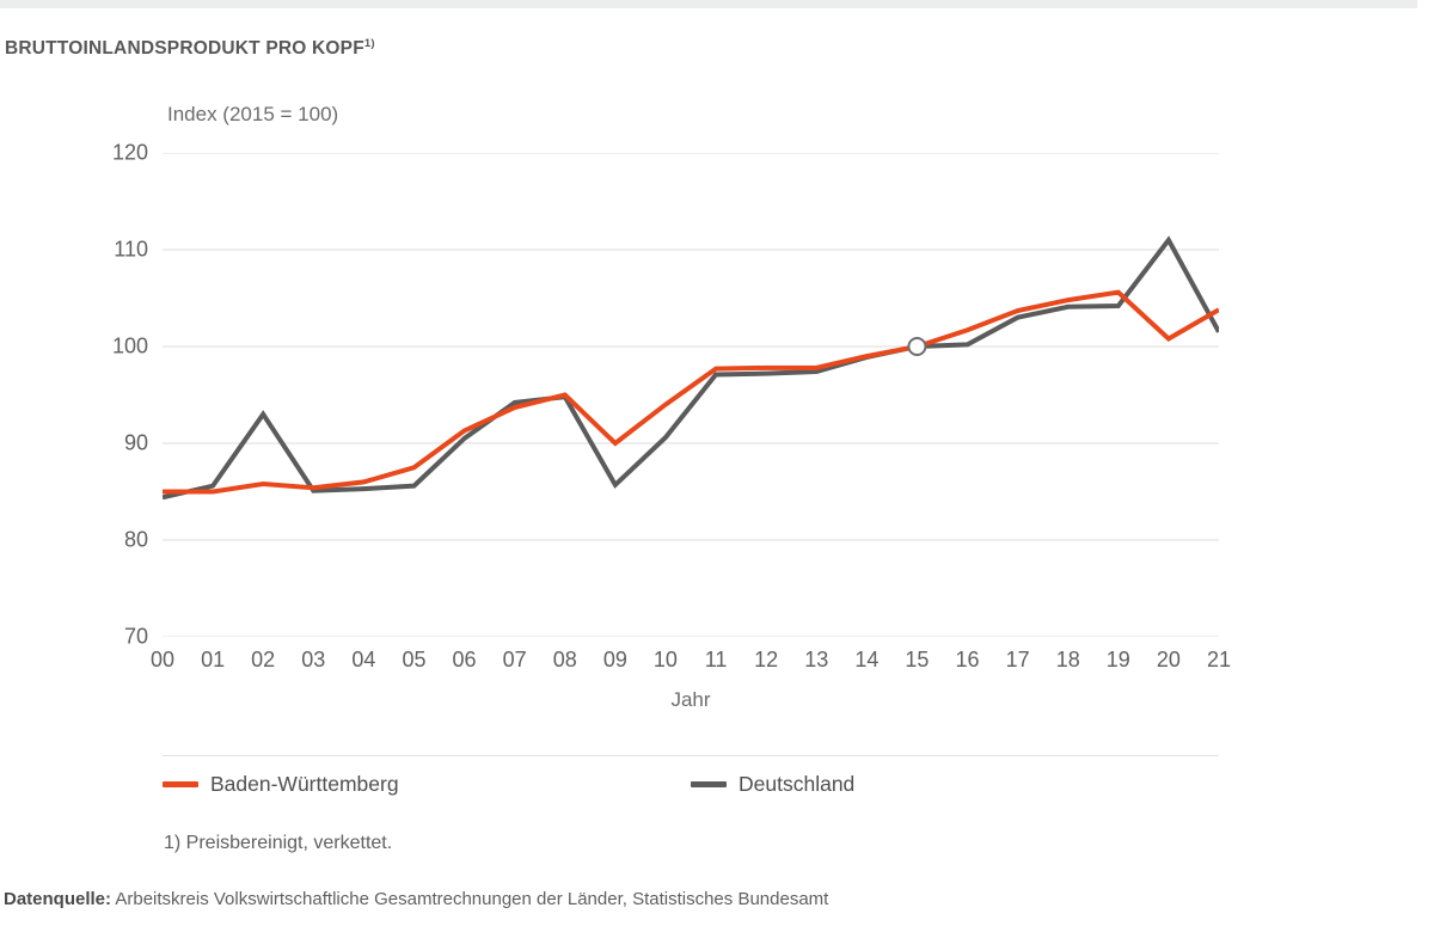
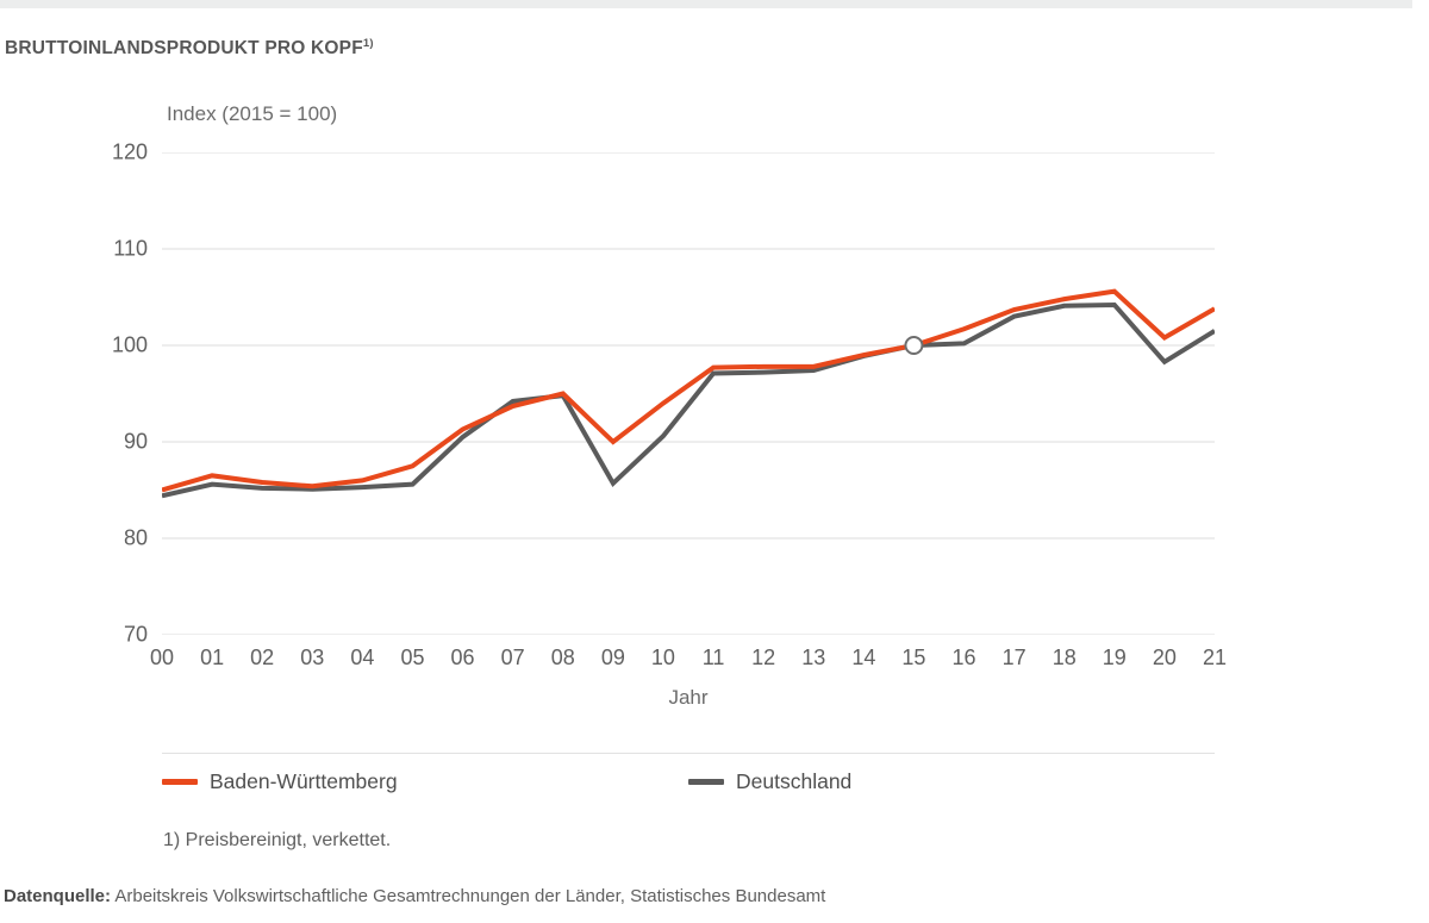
Baden-Württemberg/01: 85 -> 86
Deutschland/02: 93 -> 85
Deutschland/20: 111 -> 98
